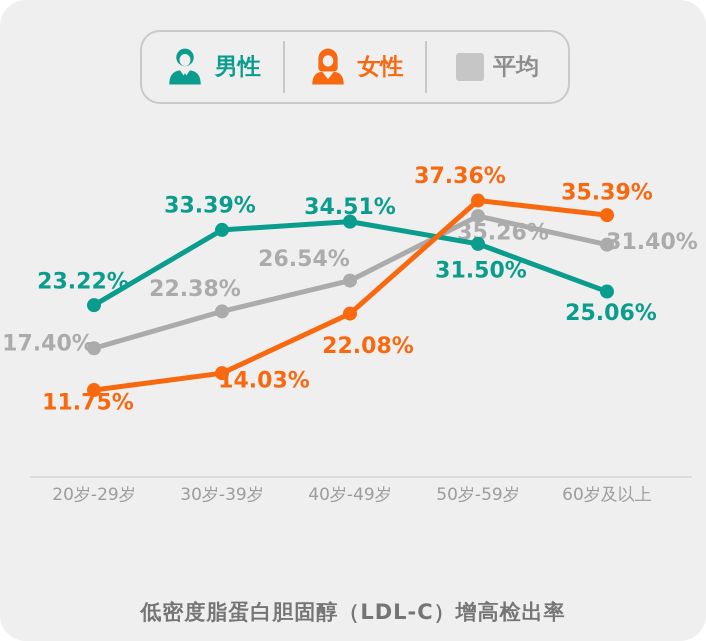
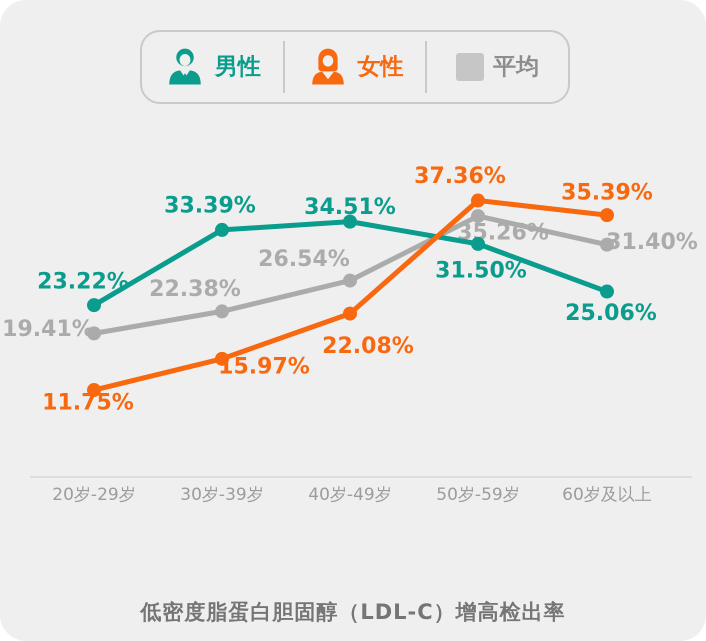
平均/20岁-29岁: 17.40% -> 19.41%
女性/30岁-39岁: 14.03% -> 15.97%
